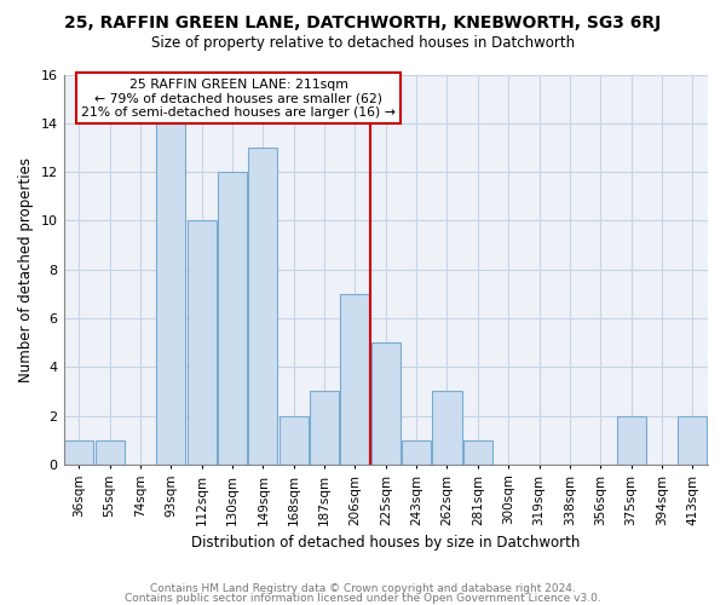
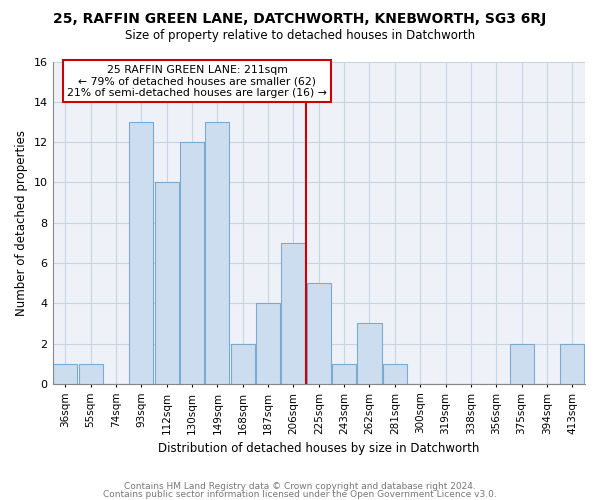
93sqm: 14 -> 13
187sqm: 3 -> 4
